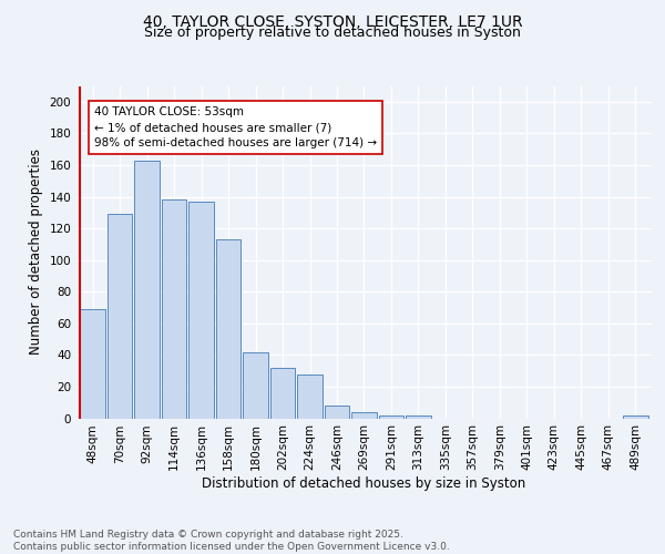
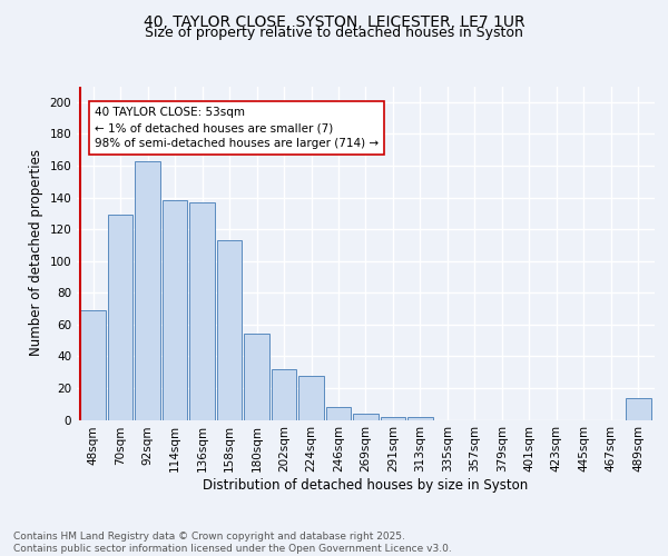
180sqm: 42 -> 54
489sqm: 2 -> 14
